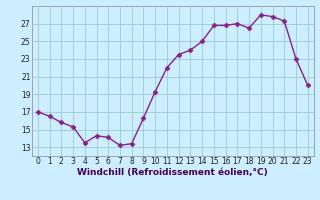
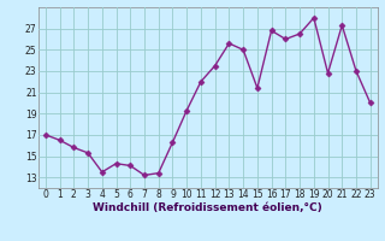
13: 24.0 -> 25.6
15: 26.8 -> 21.4
17: 27.0 -> 26.0
20: 27.8 -> 22.8
